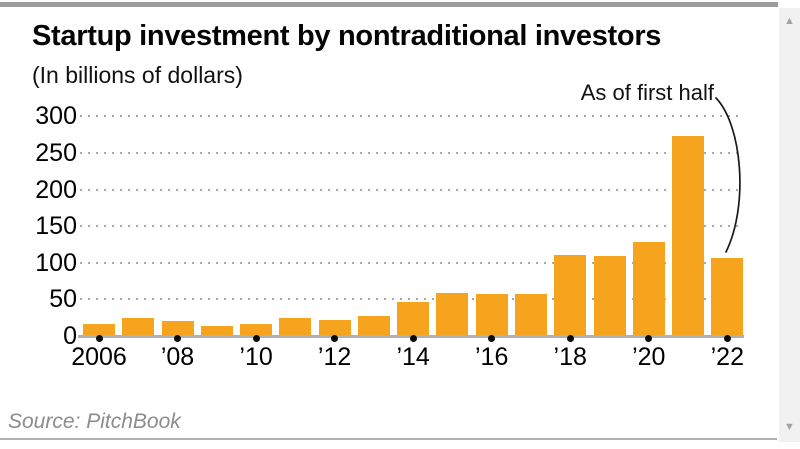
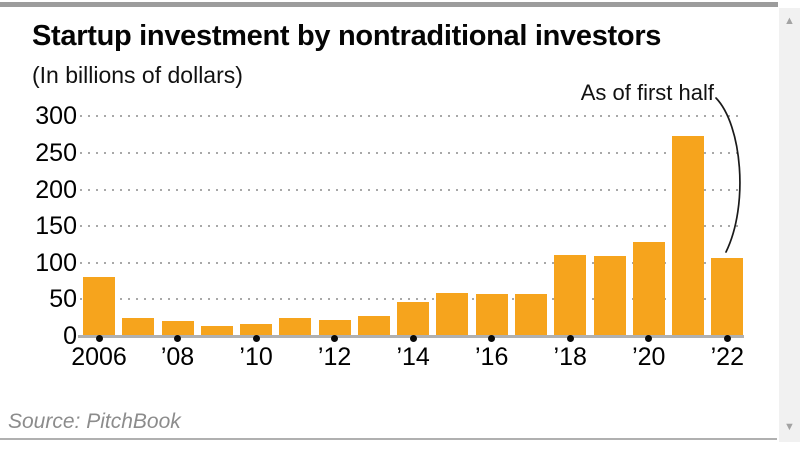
2006: 20 -> 80
